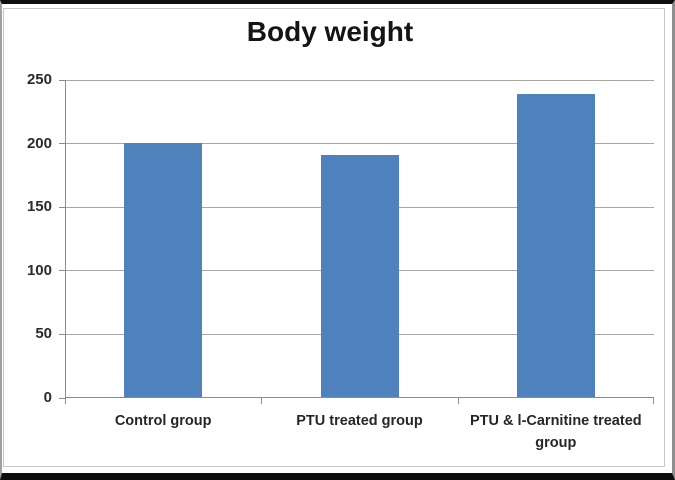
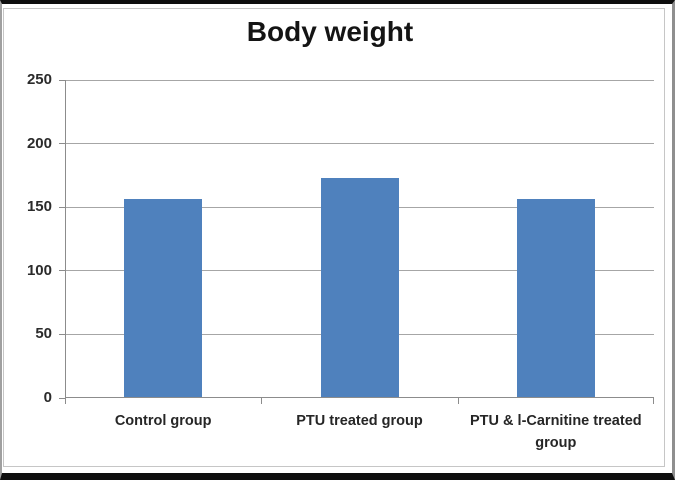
Control group: 200 -> 156
PTU treated group: 190 -> 172
PTU & l-Carnitine treated group: 238 -> 156
